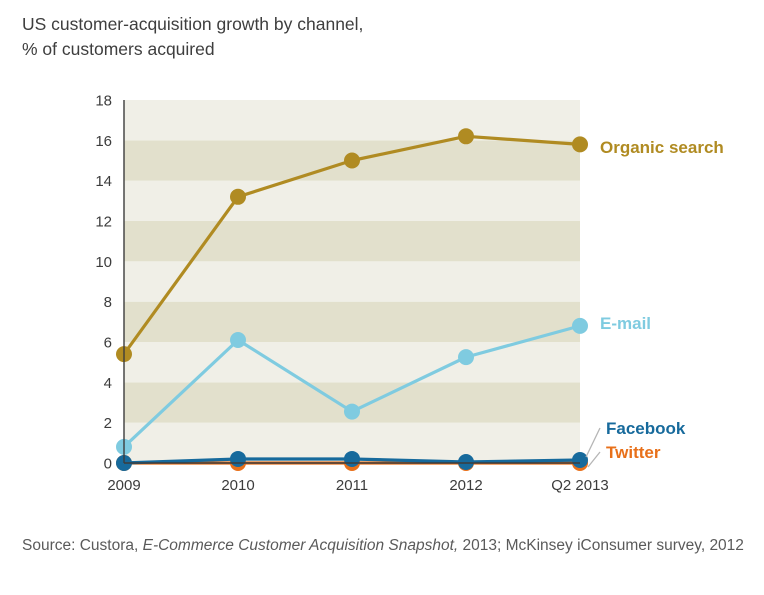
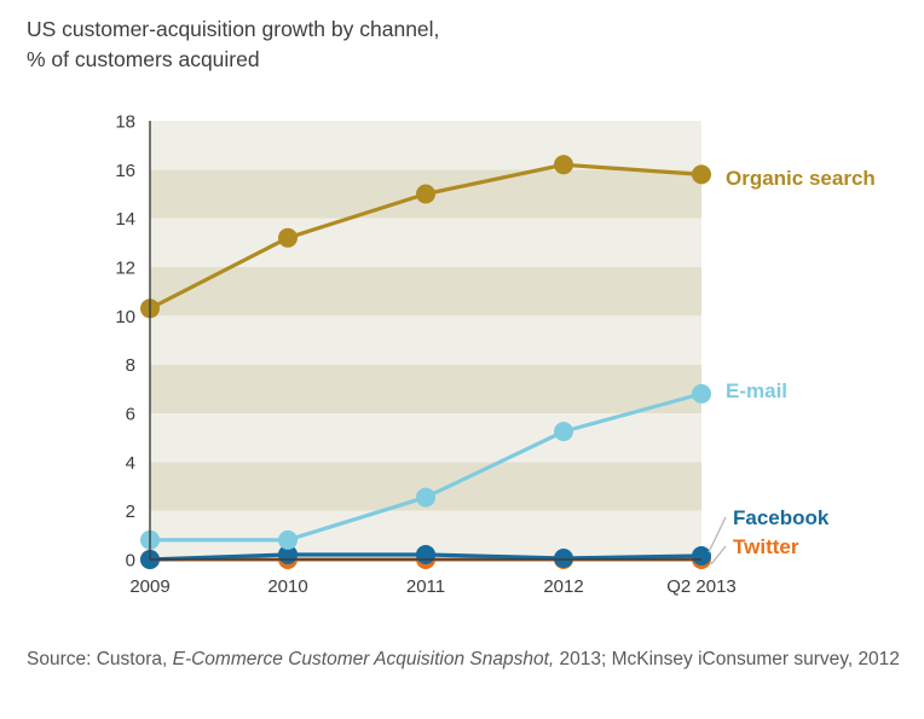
Organic search/2009: 5.4 -> 10.3
E-mail/2010: 6.1 -> 0.8
